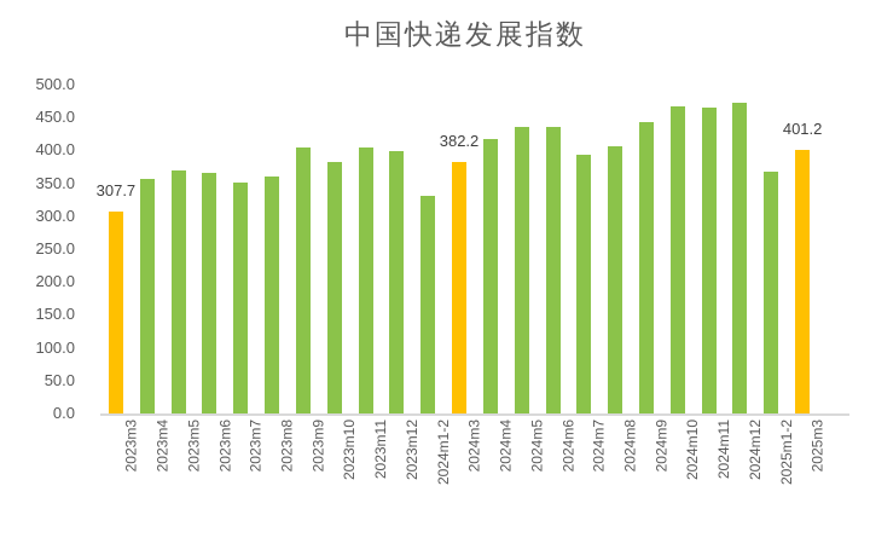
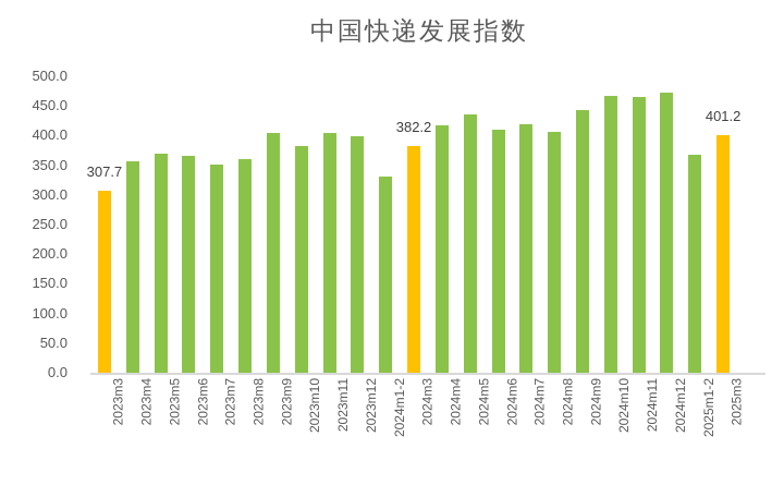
2024m6: 440 -> 410
2024m7: 390 -> 420
